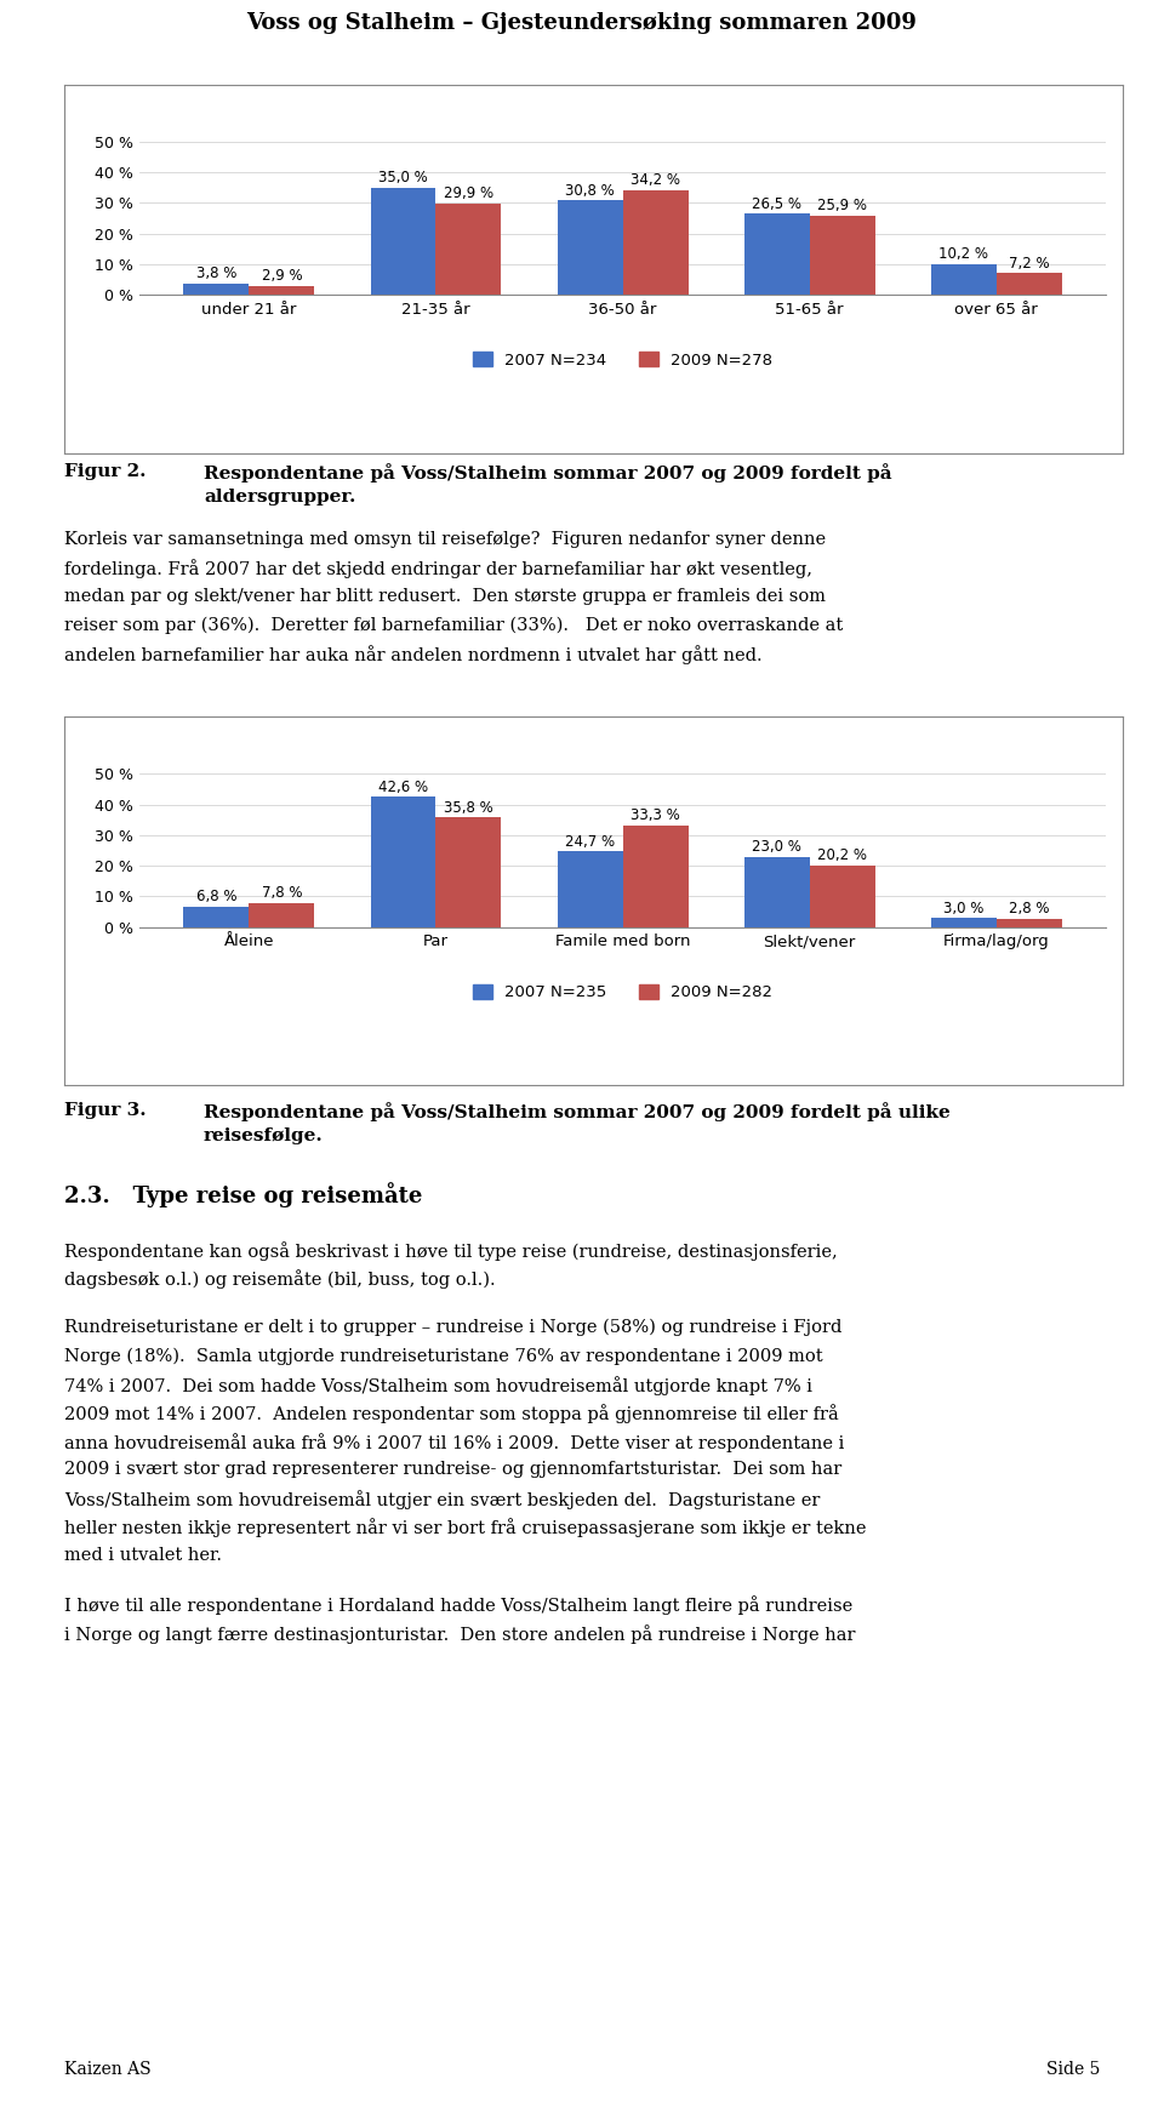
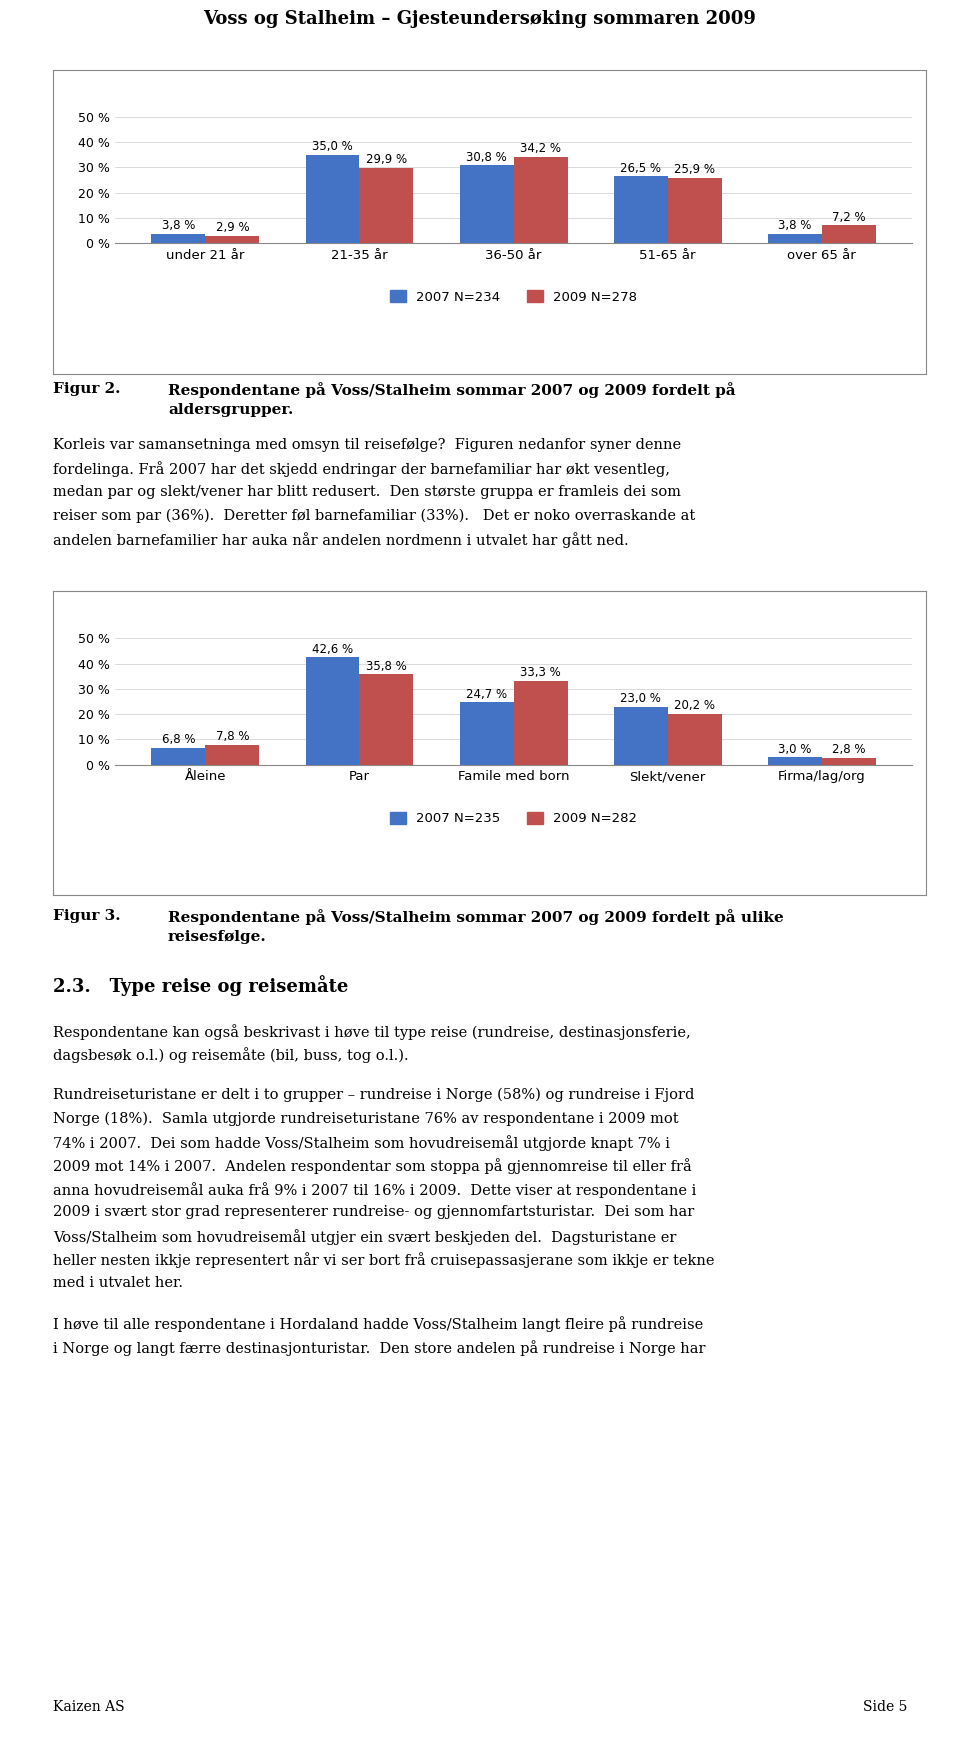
2007 N=234/over 65 år: 10,2 -> 3,8
